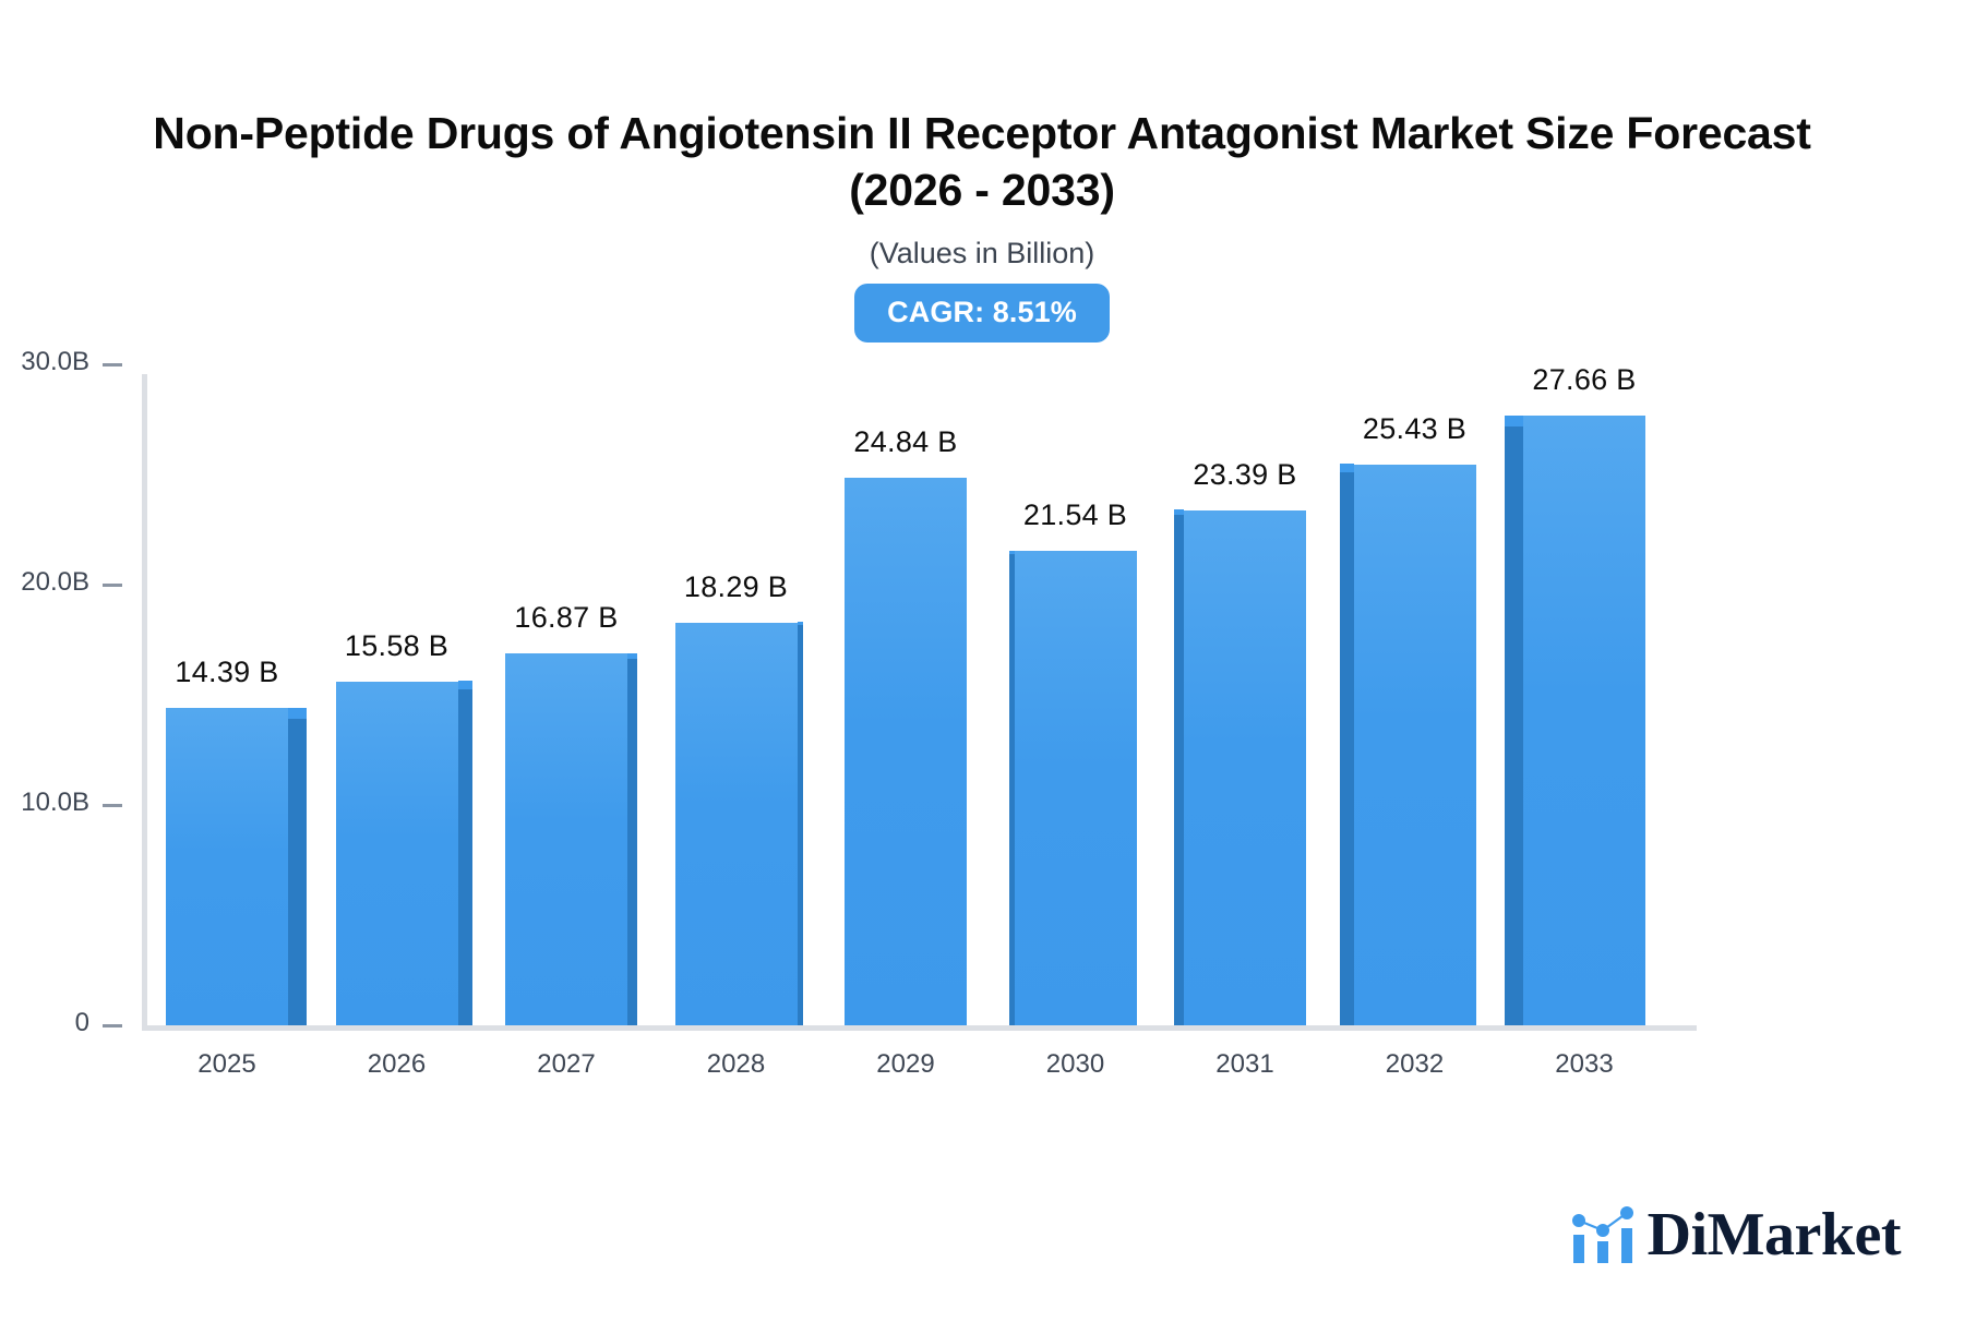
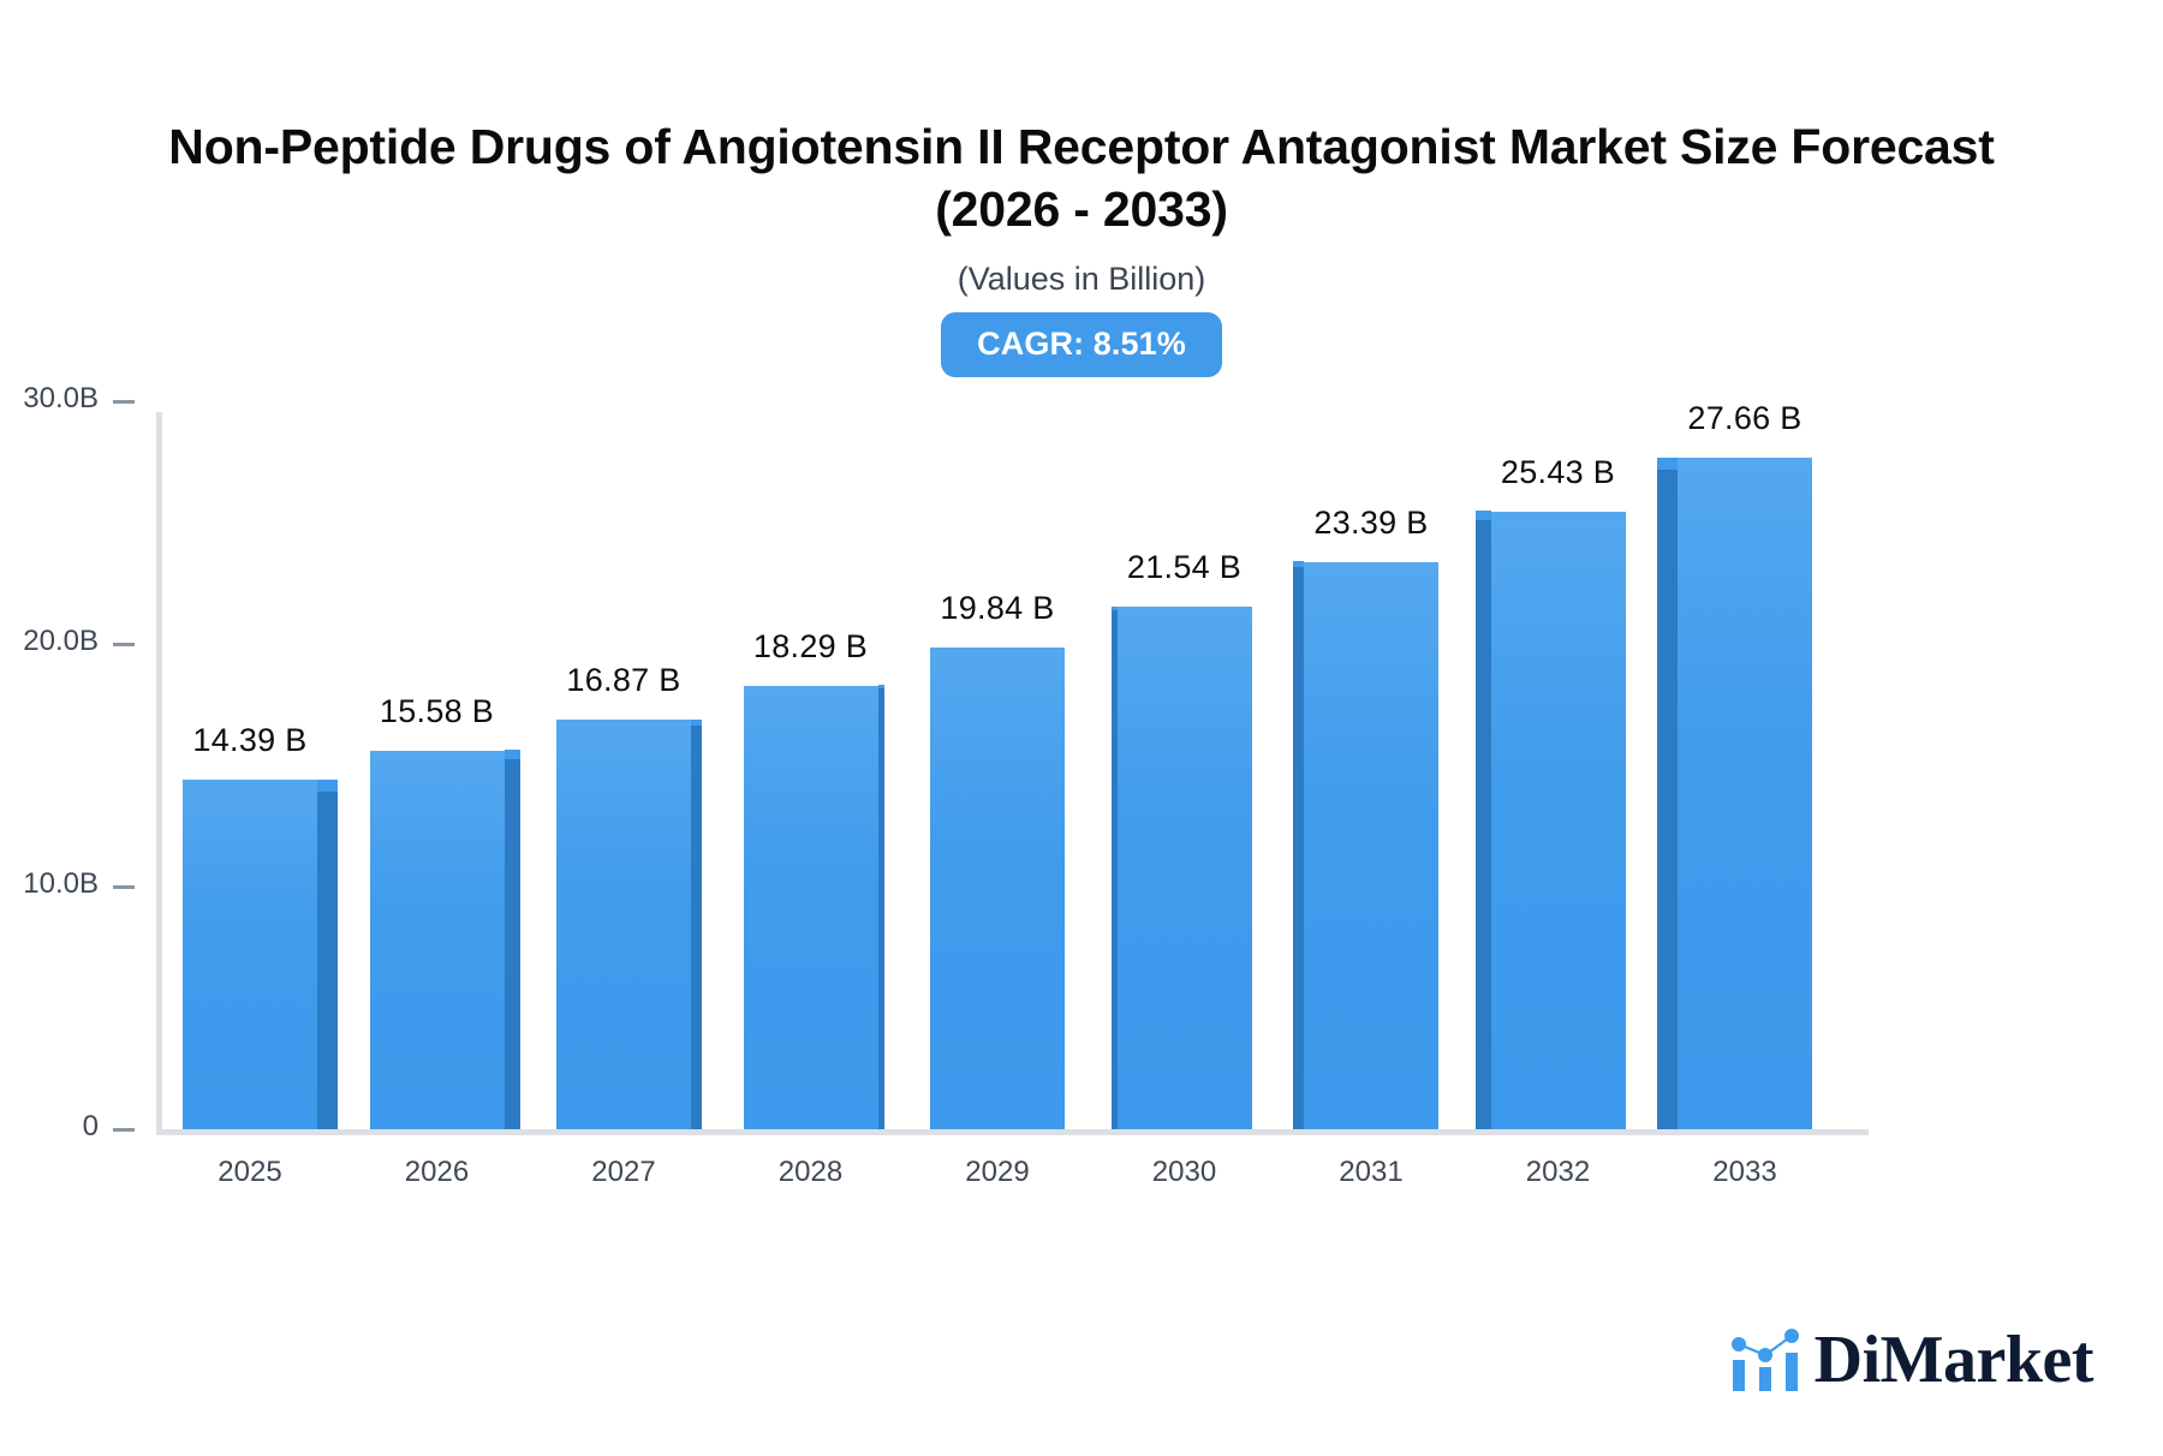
2029: 24.84 -> 19.84
